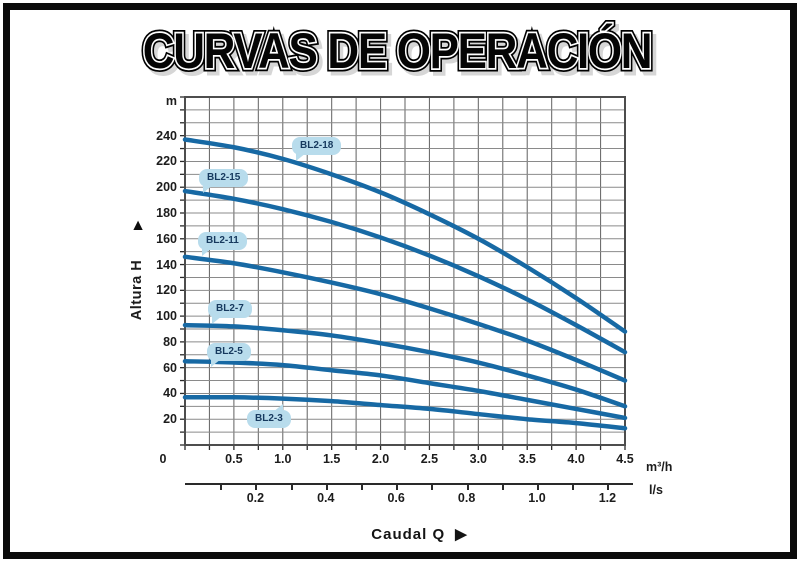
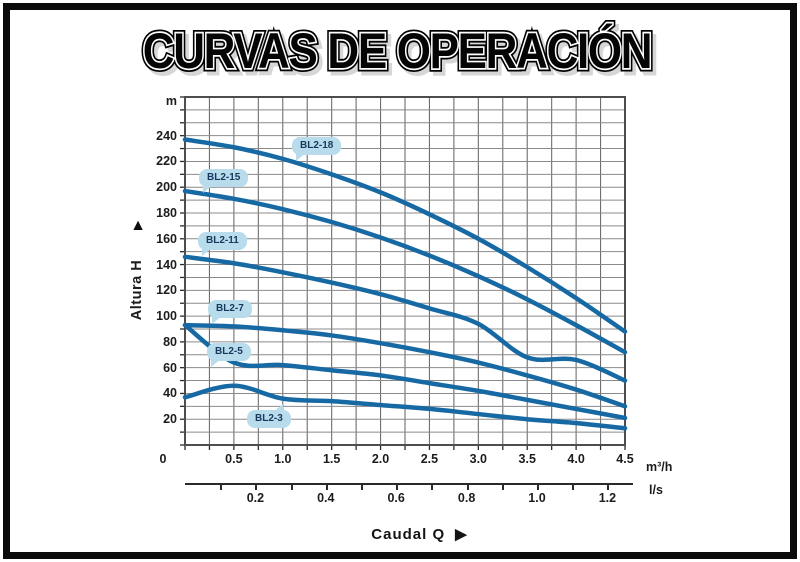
BL2-5/0: 65 -> 93
BL2-3/0.5: 37 -> 46
BL2-11/3.5: 81 -> 68
